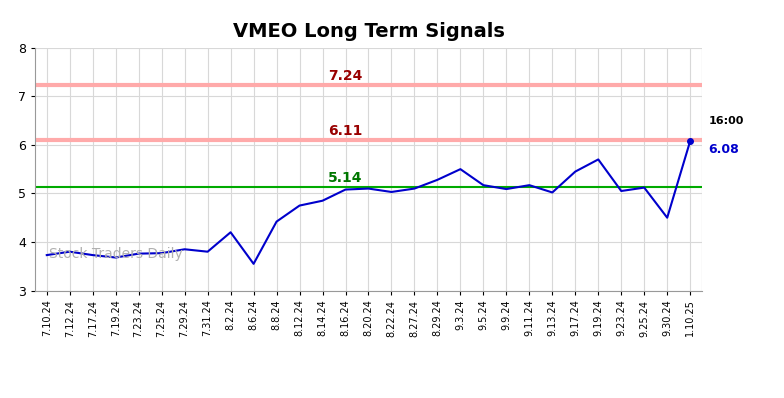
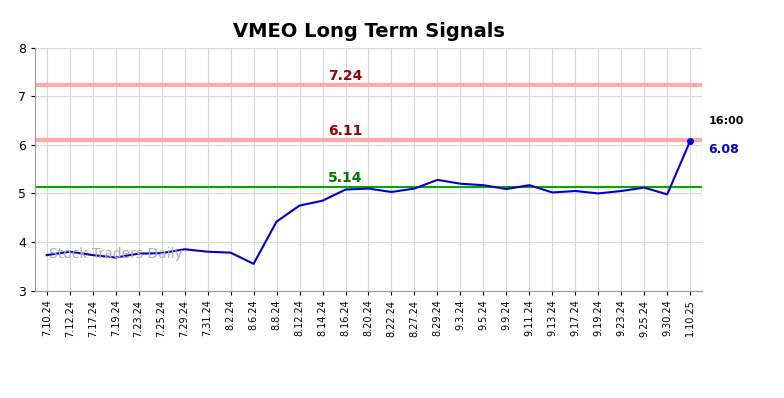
8.2.24: 4.20 -> 3.78
9.3.24: 5.50 -> 5.20
9.17.24: 5.45 -> 5.05
9.19.24: 5.70 -> 5.00
9.30.24: 4.50 -> 4.98
